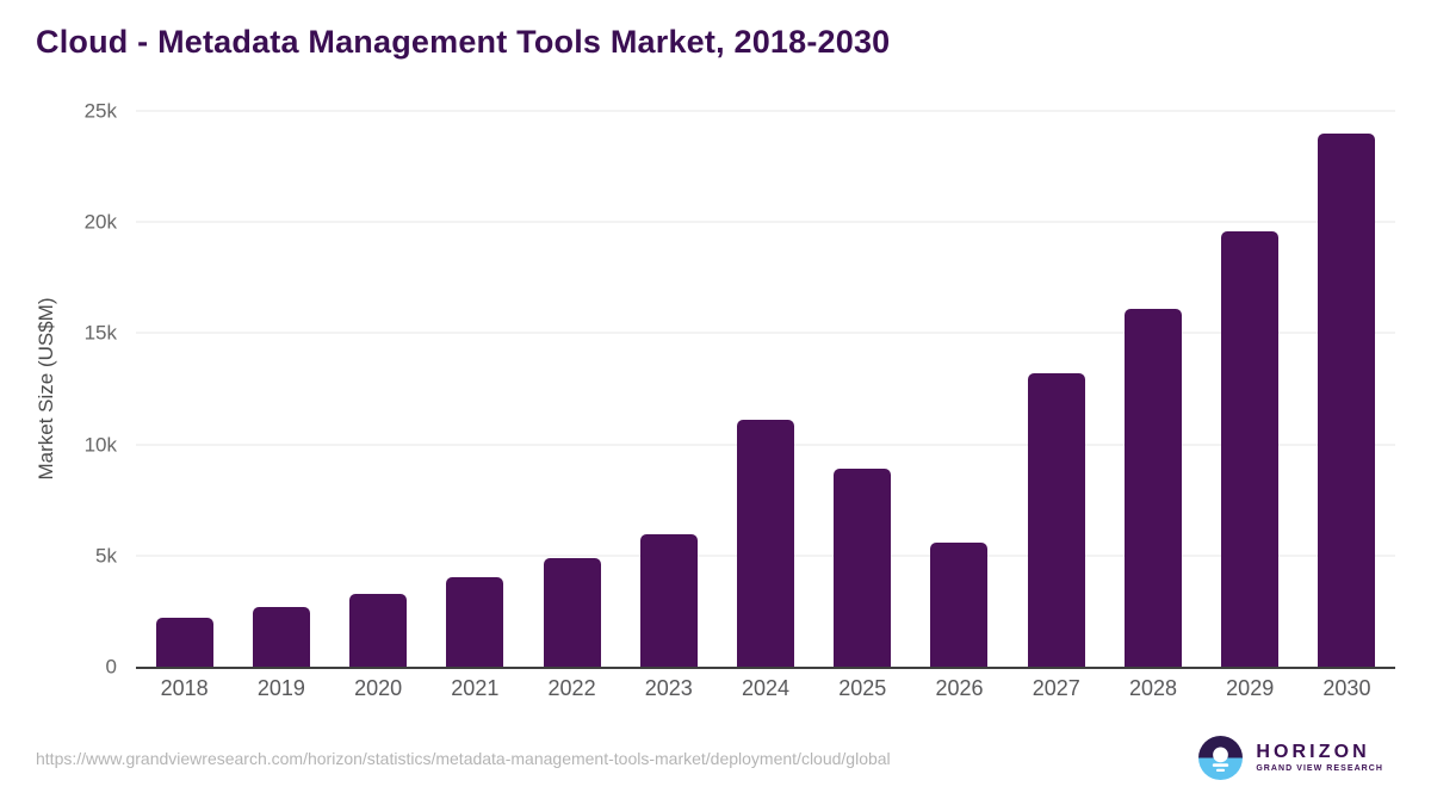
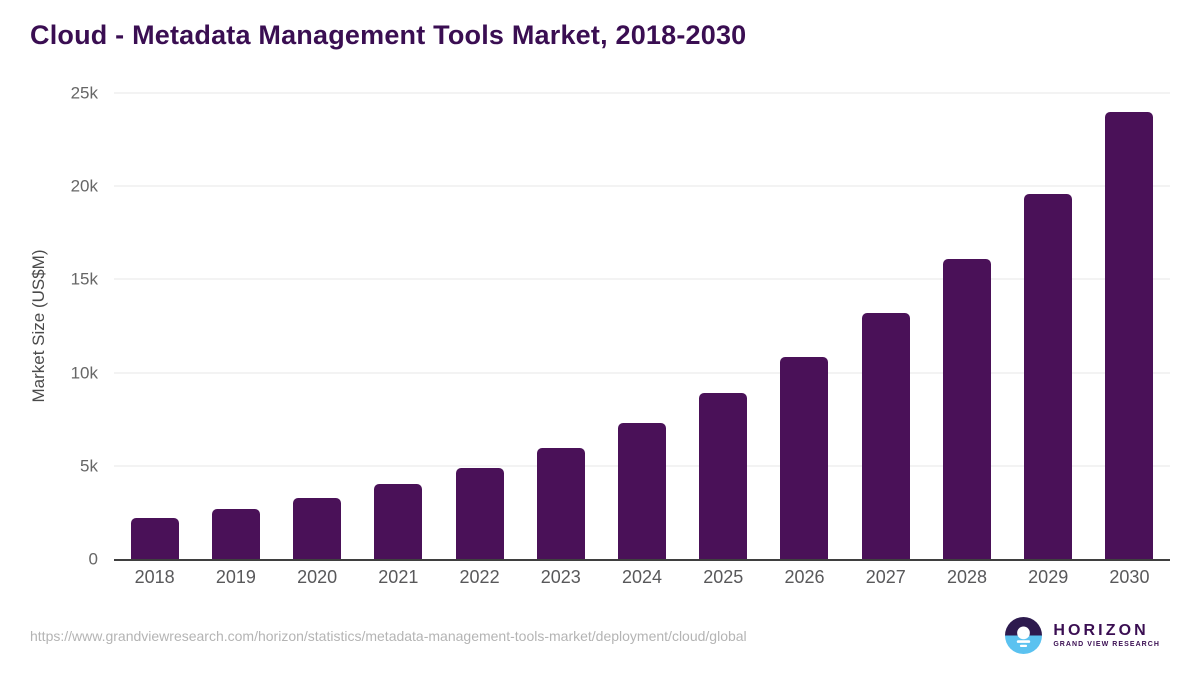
2024: 11.1k -> 7.3k
2026: 5.6k -> 10.8k
